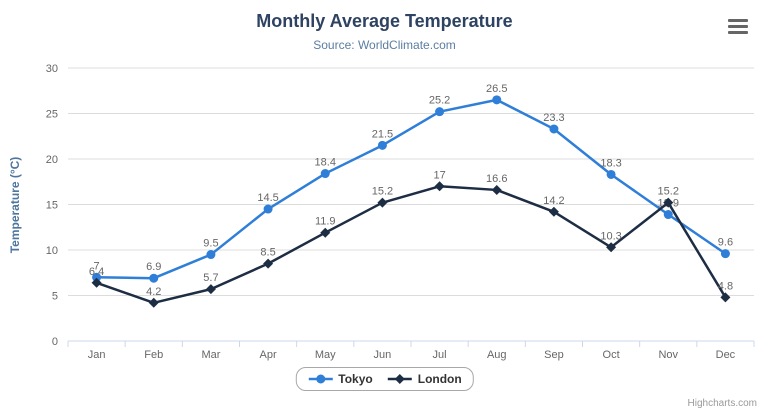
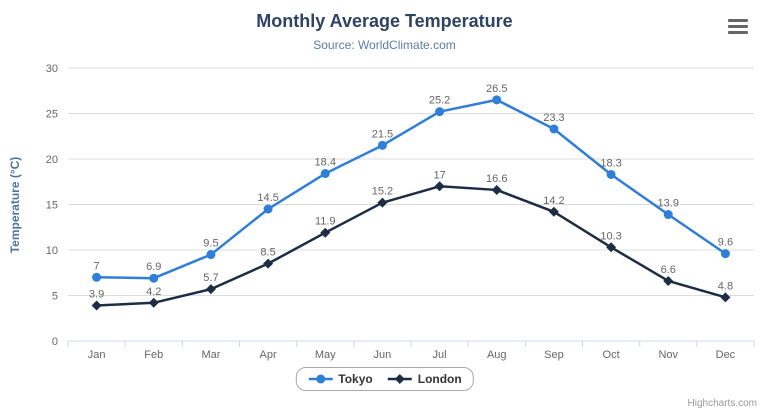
London/Jan: 6.4 -> 3.9
London/Nov: 15.2 -> 6.6
